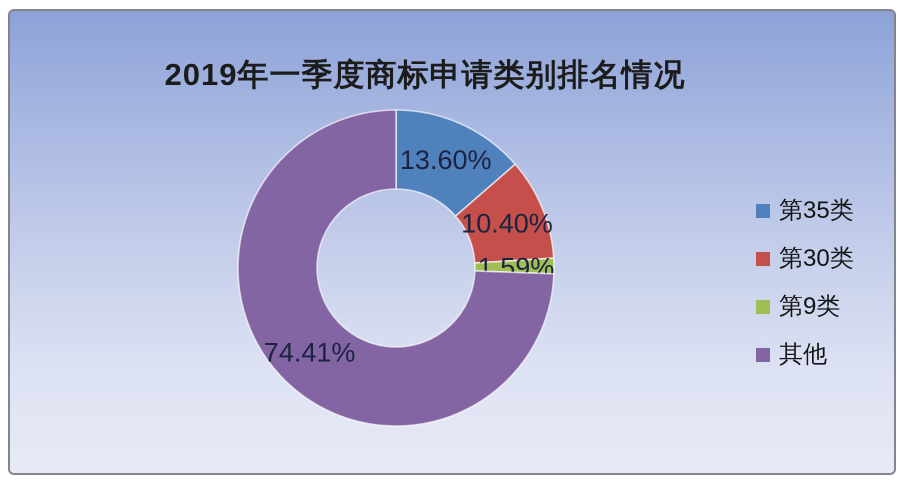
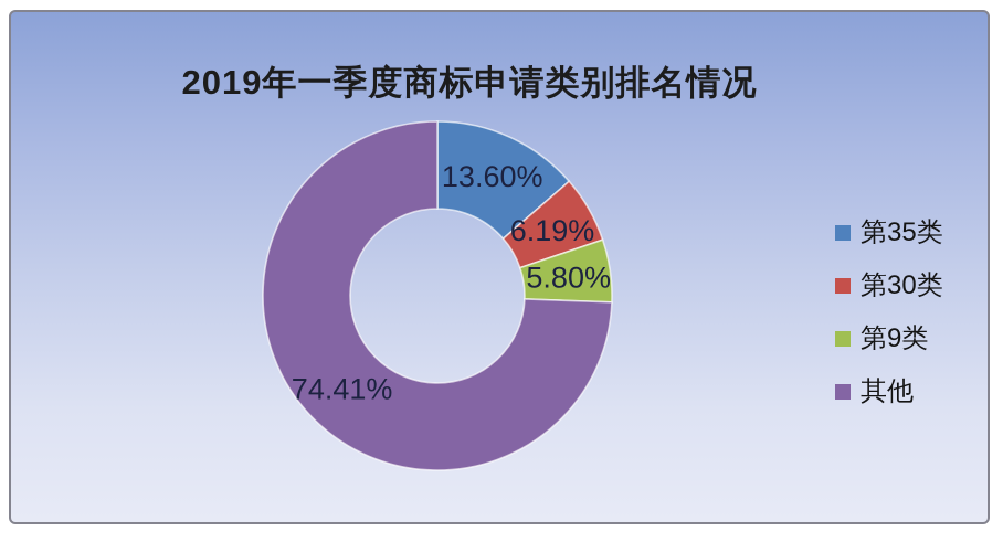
第30类: 10.40% -> 6.19%
第9类: 1.59% -> 5.80%
